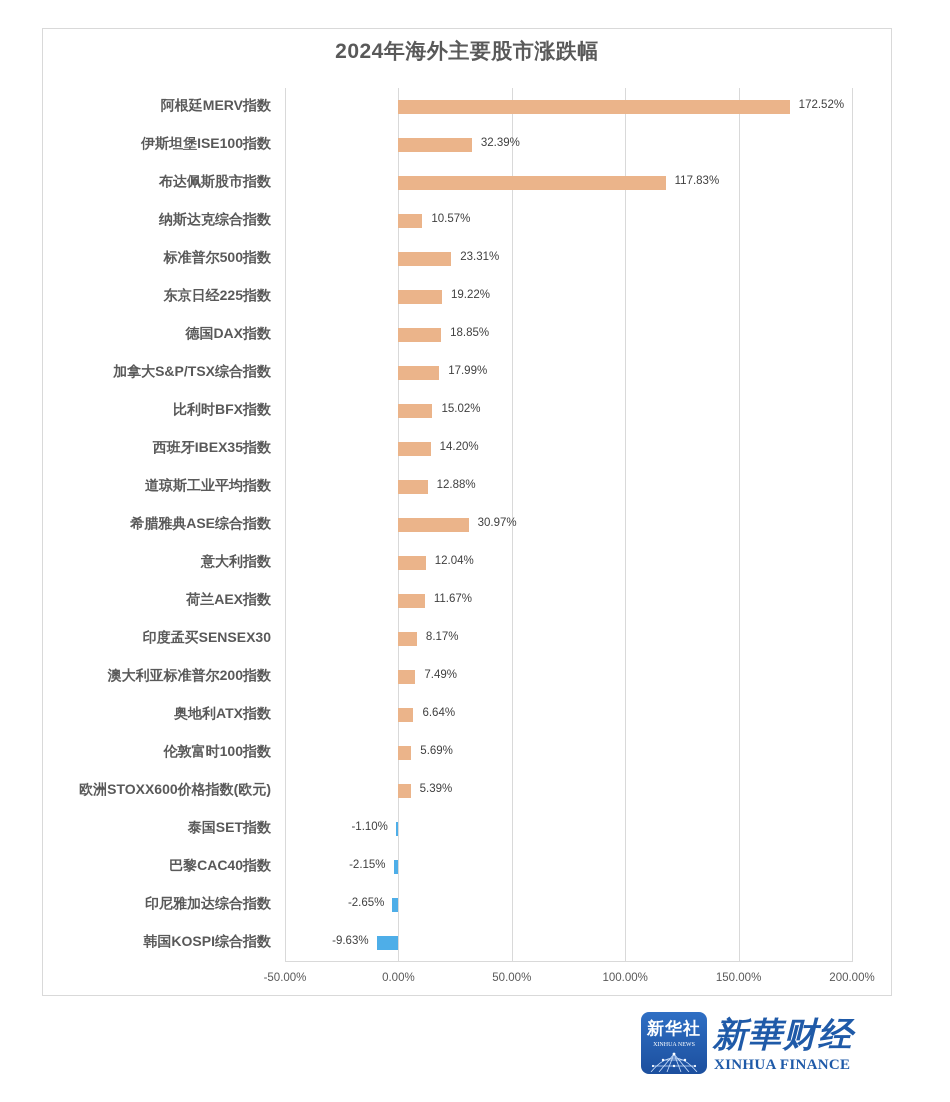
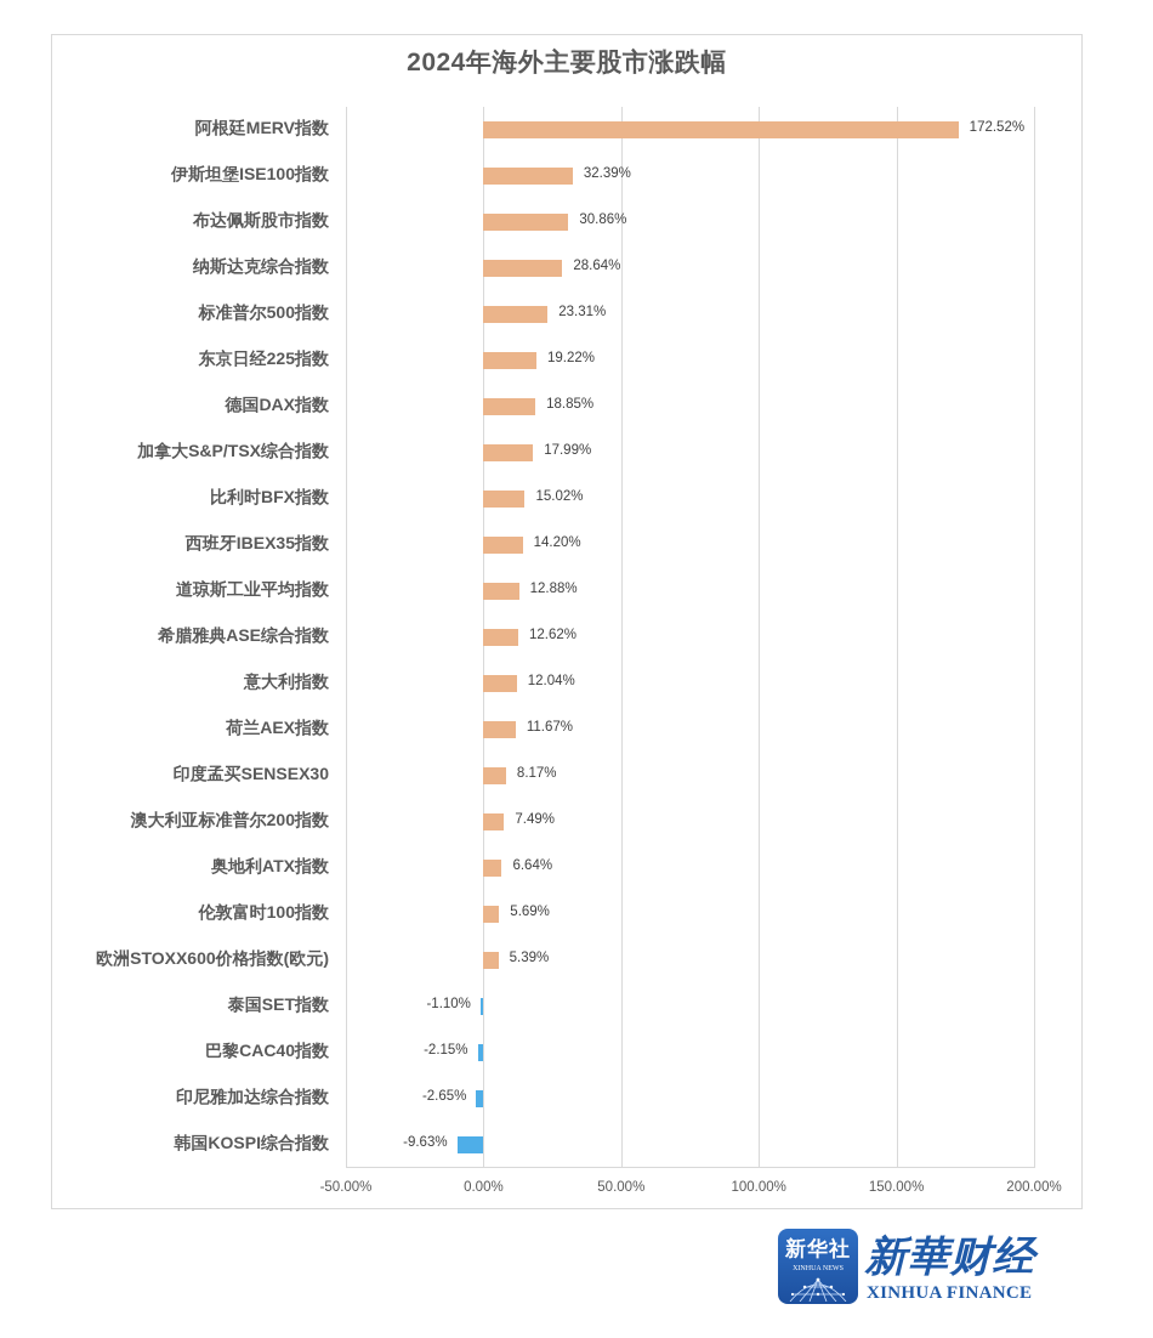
布达佩斯股市指数: 117.83% -> 30.86%
纳斯达克综合指数: 10.57% -> 28.64%
希腊雅典ASE综合指数: 30.97% -> 12.62%
